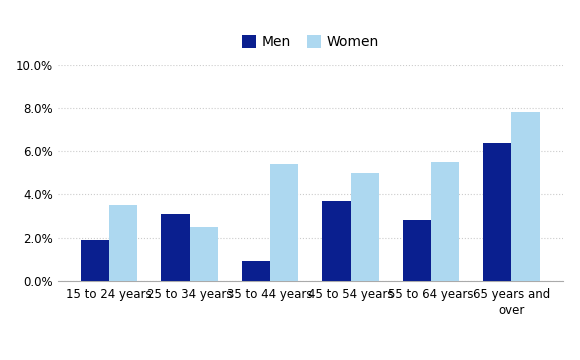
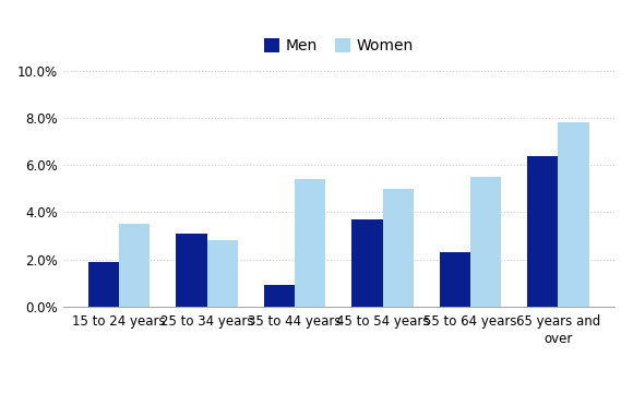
Women/25 to 34 years: 2.5% -> 2.8%
Men/55 to 64 years: 2.8% -> 2.3%
